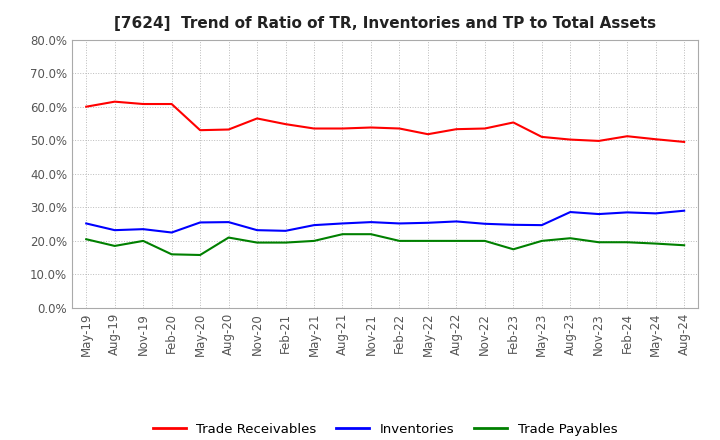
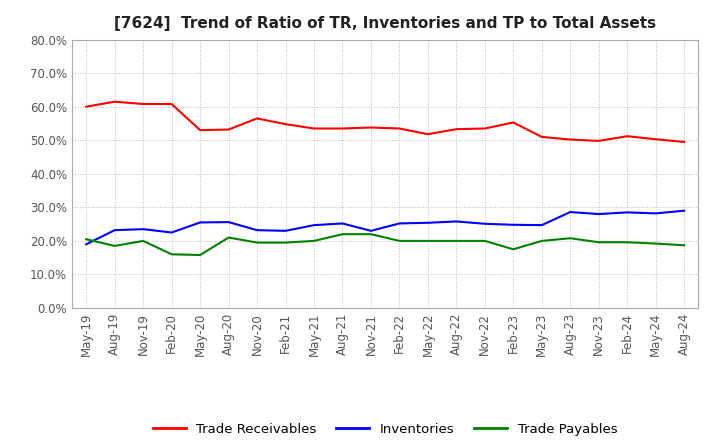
Inventories/May-19: 25.2% -> 19.0%
Inventories/Nov-21: 25.6% -> 23.0%
